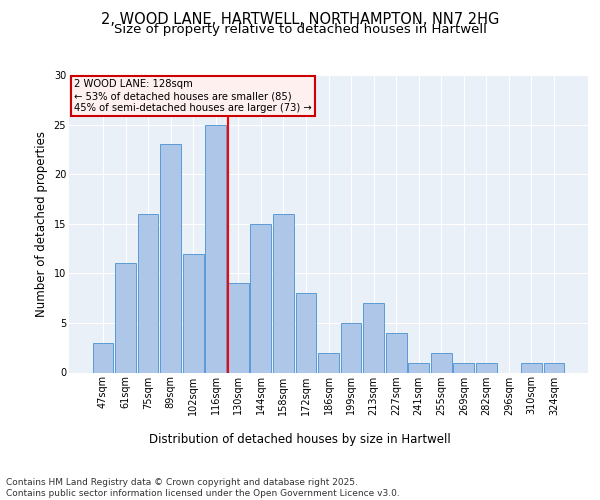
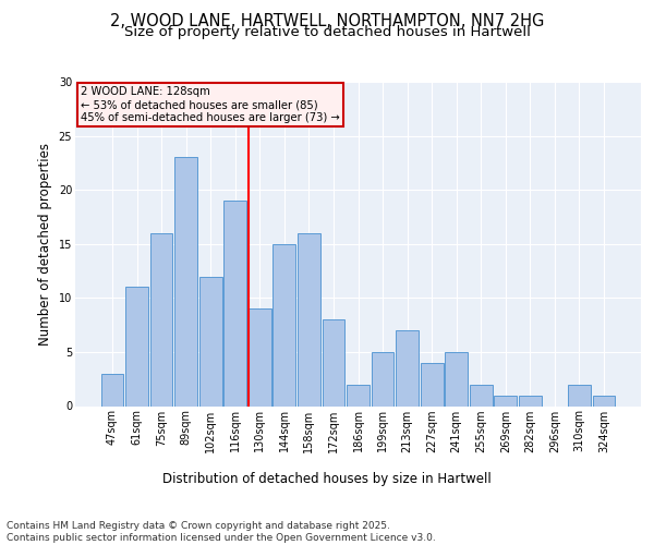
116sqm: 25 -> 19
241sqm: 1 -> 5
310sqm: 1 -> 2
